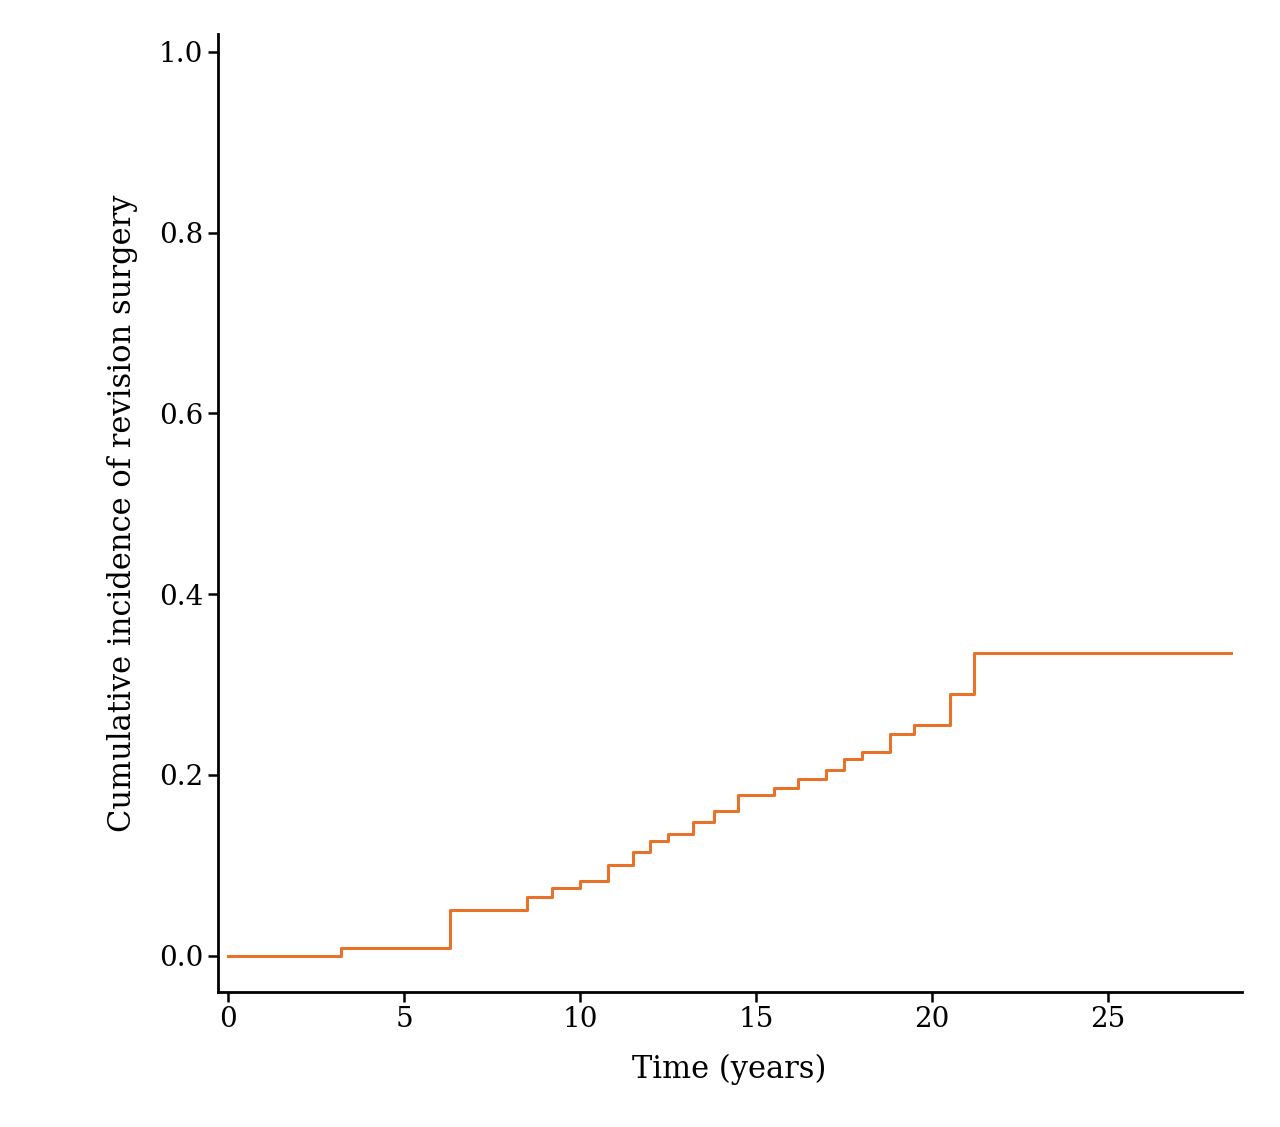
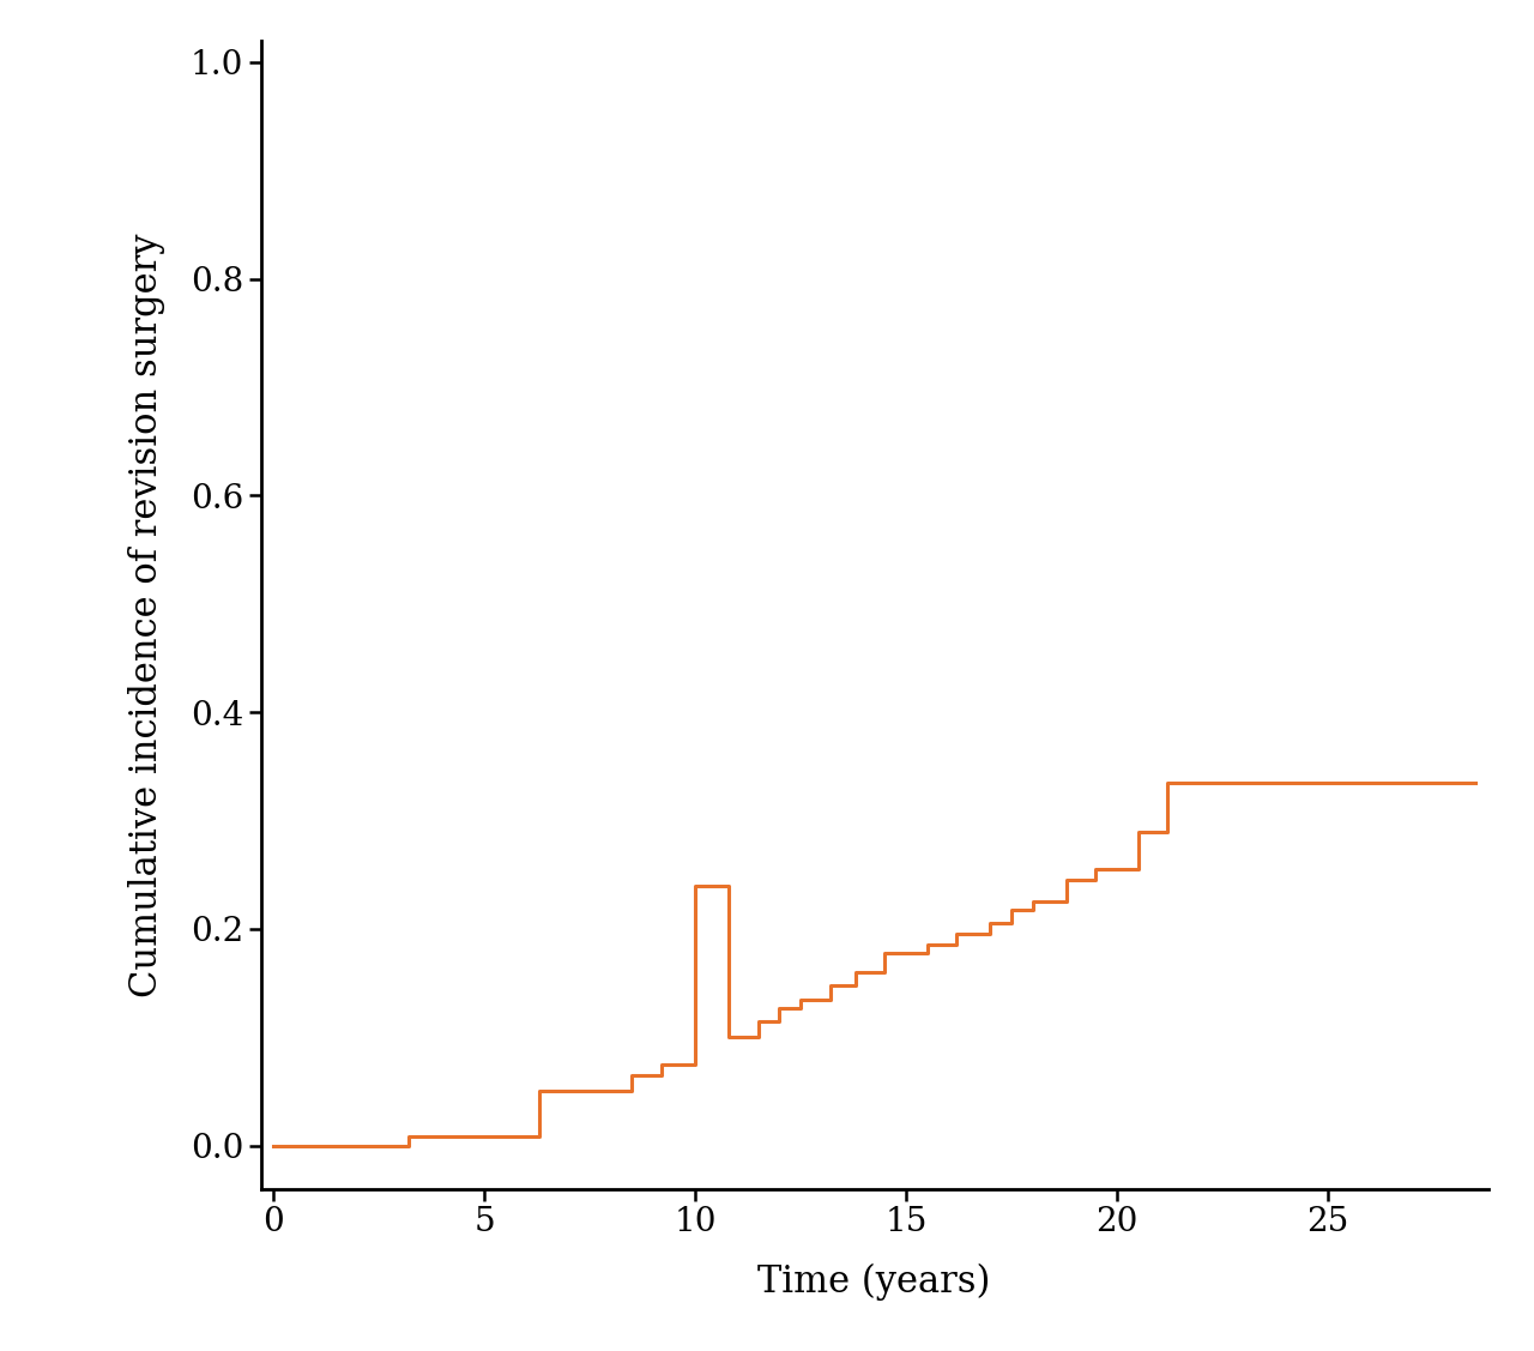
10: 0.083 -> 0.240
